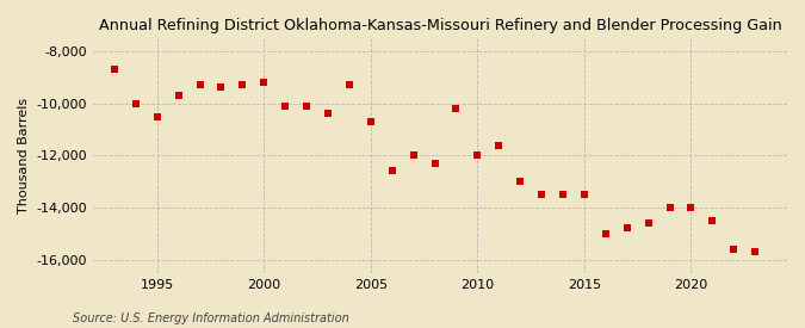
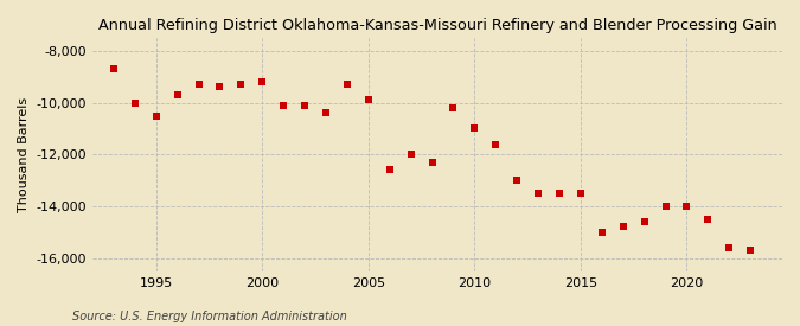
2005: -10,700 -> -9,900
2010: -12,000 -> -11,000
